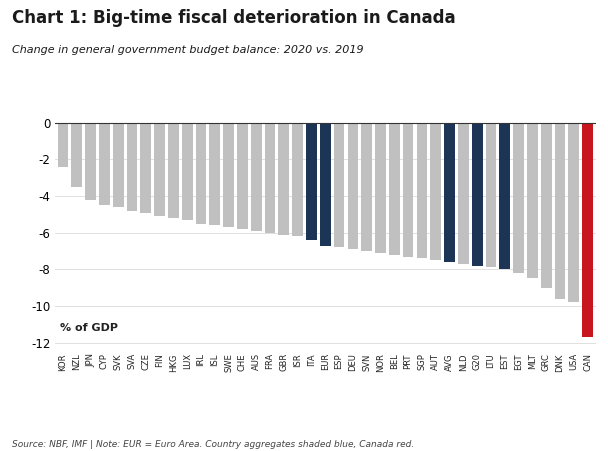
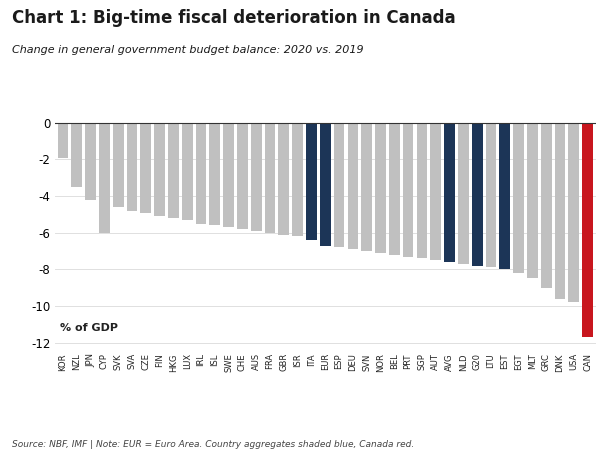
KOR: -2.4 -> -1.9
CYP: -4.5 -> -6.0
